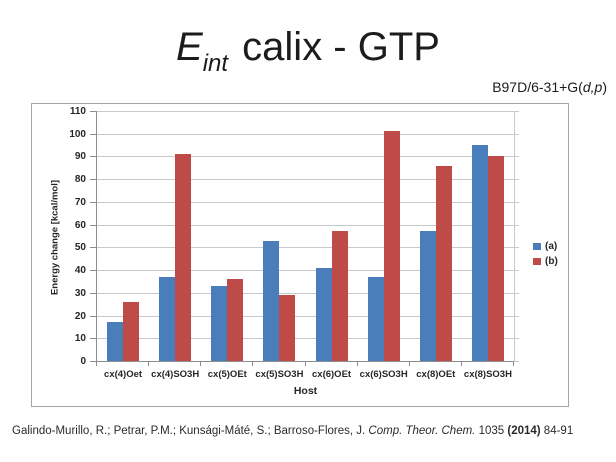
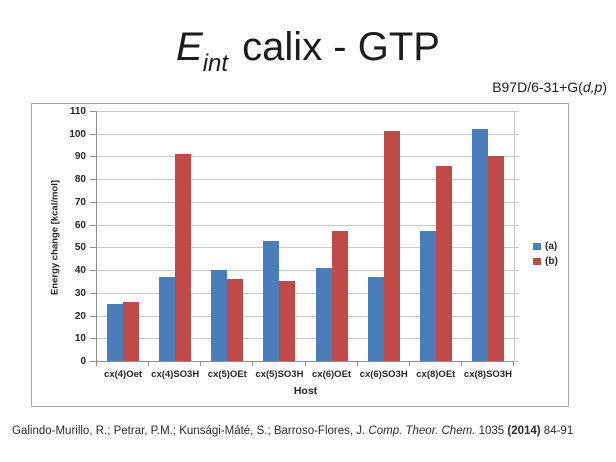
(a)/cx(4)Oet: 17 -> 25
(a)/cx(5)OEt: 33 -> 40
(b)/cx(5)SO3H: 29 -> 35
(a)/cx(8)SO3H: 95 -> 102
